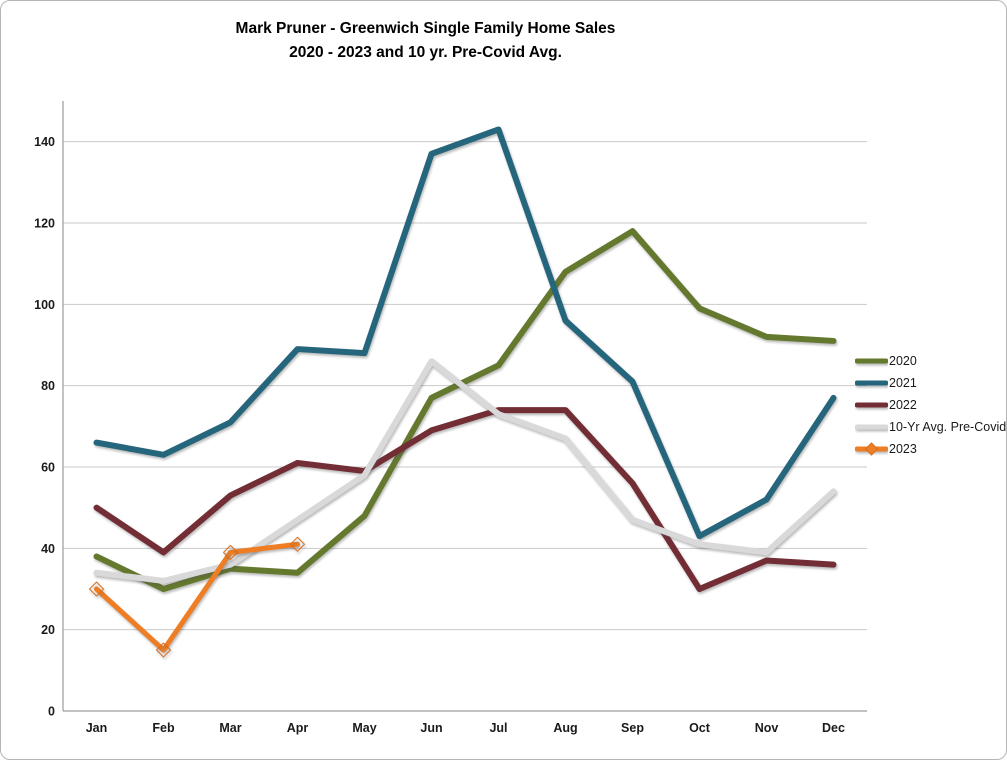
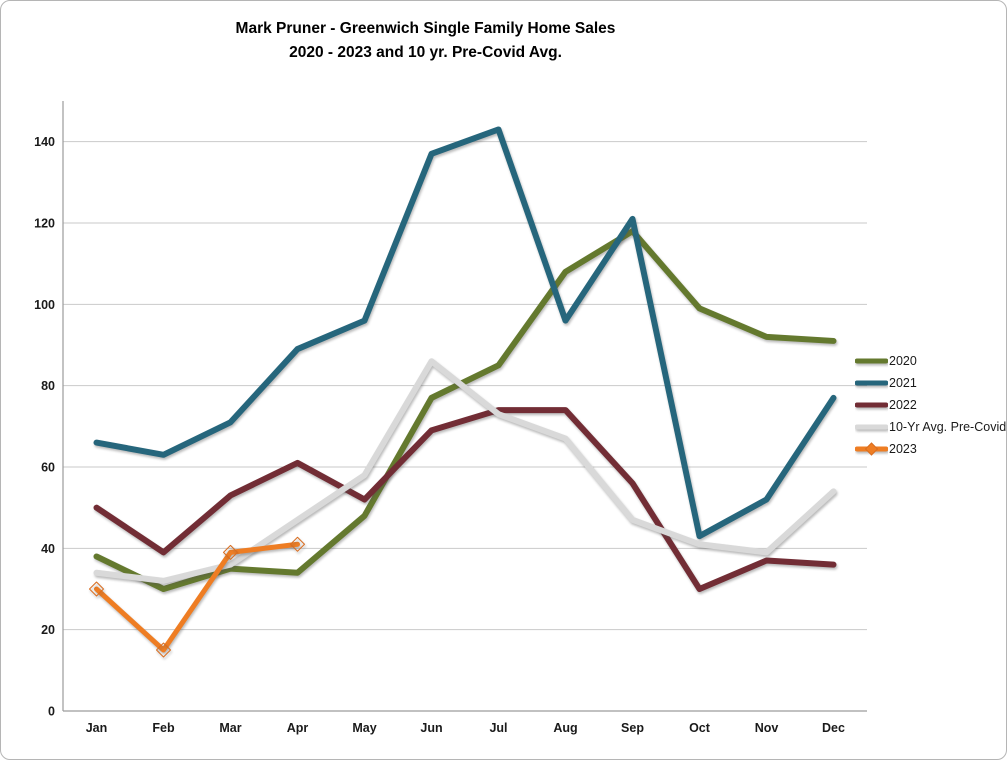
2021/May: 88 -> 96
2022/May: 59 -> 52
2021/Sep: 81 -> 121
